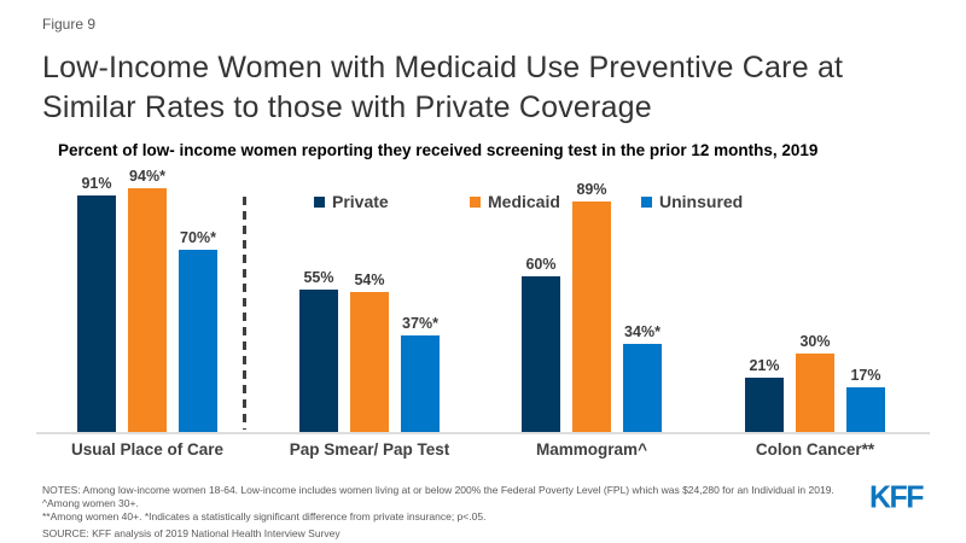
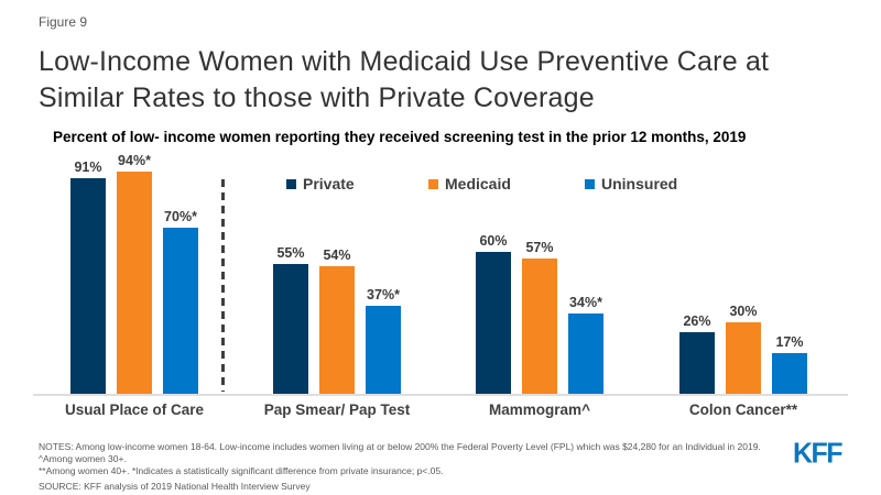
Medicaid/Mammogram^: 89% -> 57%
Private/Colon Cancer**: 21% -> 26%
